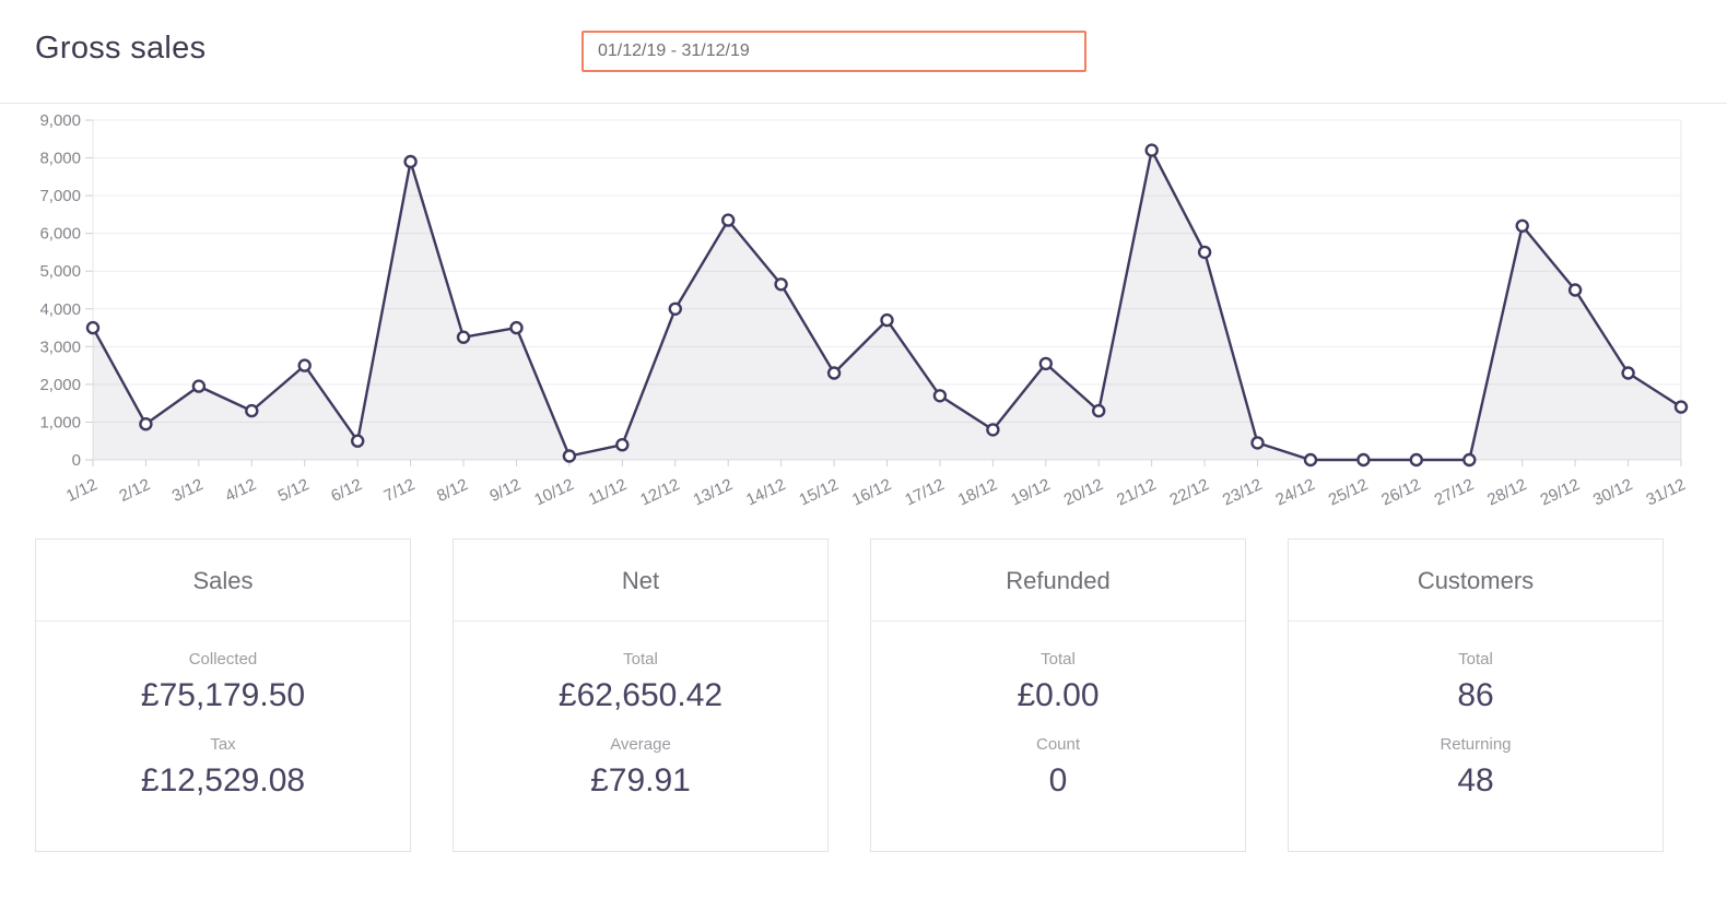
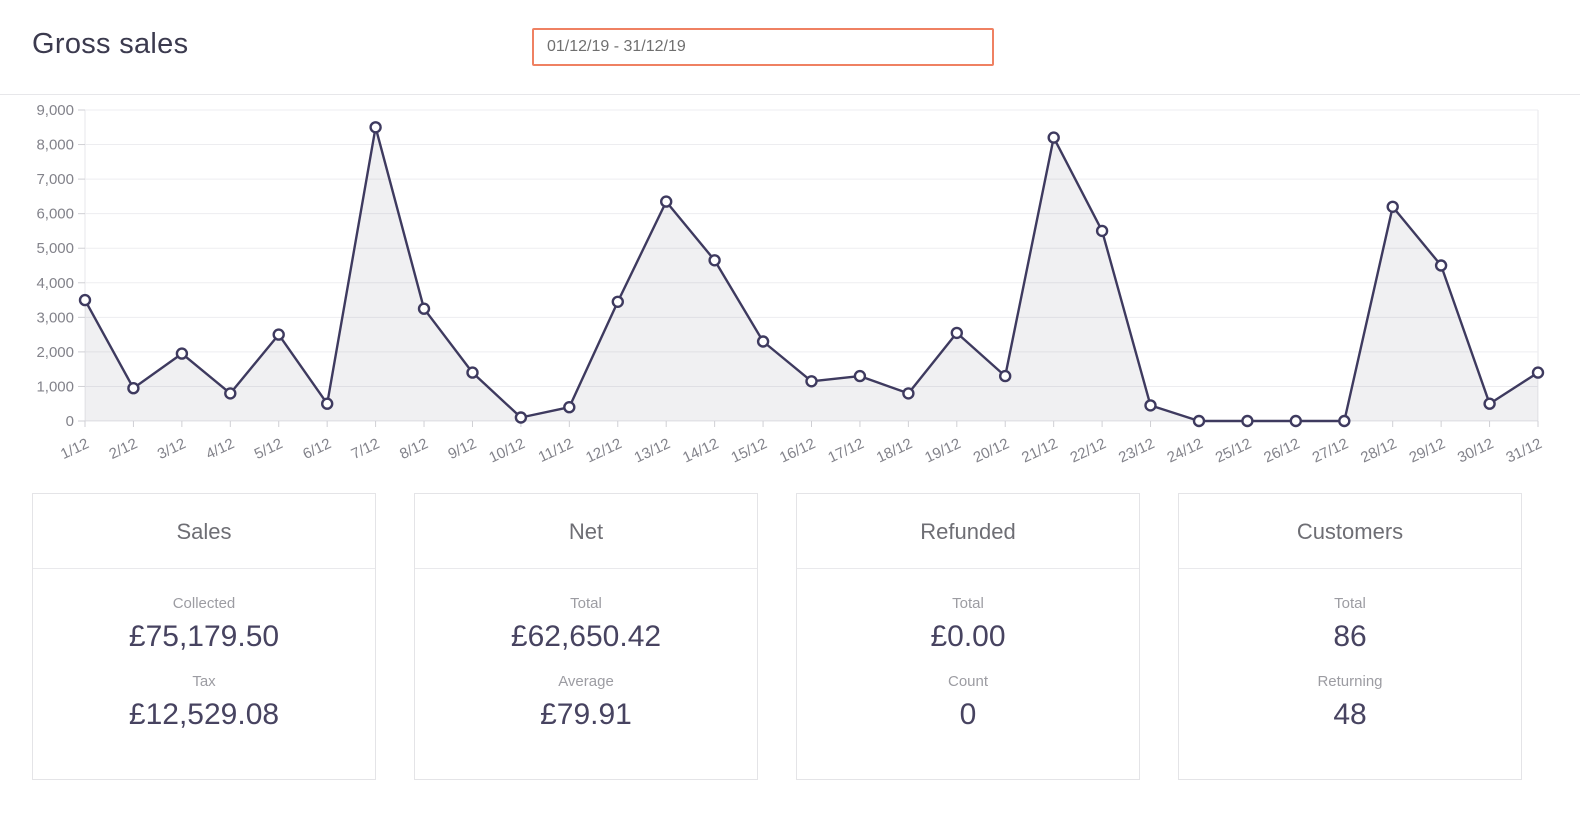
4/12: 1300 -> 800
7/12: 7900 -> 8500
9/12: 3500 -> 1400
12/12: 4000 -> 3400
16/12: 3700 -> 1200
17/12: 1700 -> 1300
30/12: 2300 -> 500
